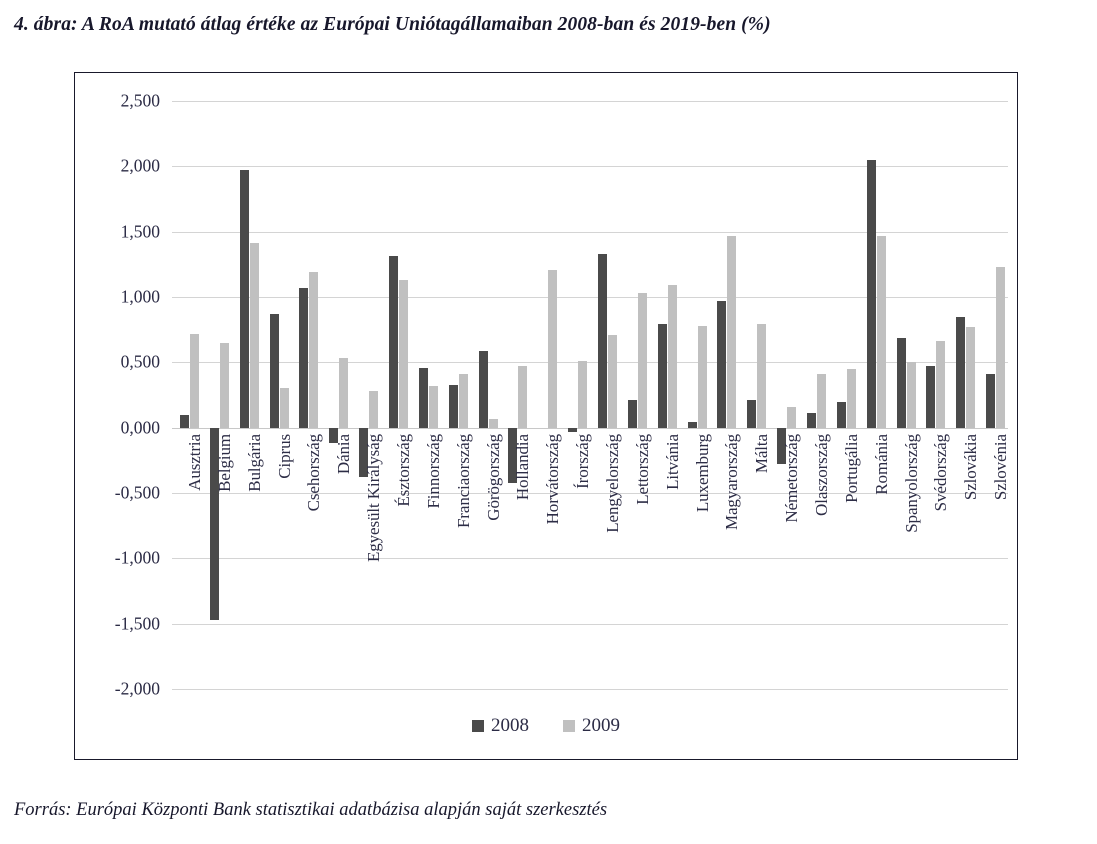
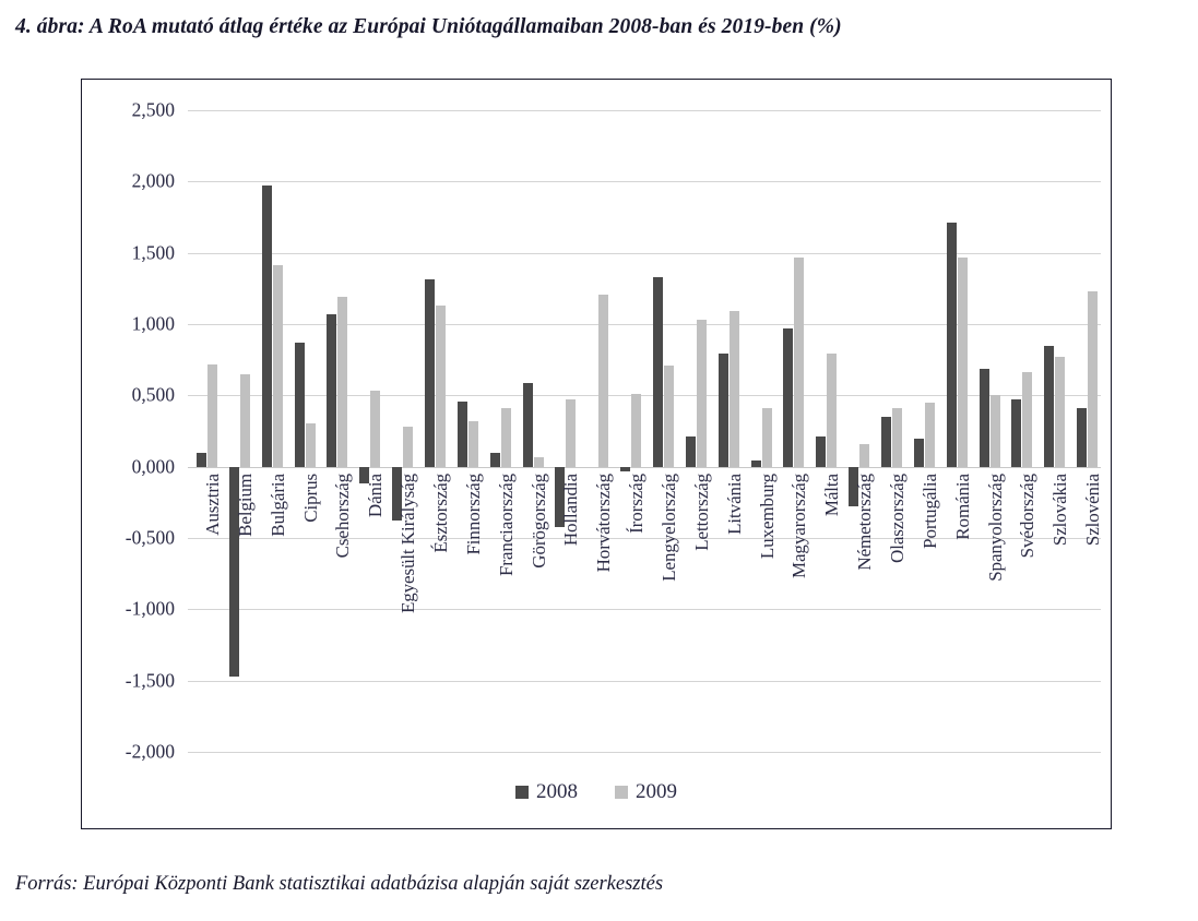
2008/Franciaország: 0,33 -> 0,10
2009/Luxemburg: 0,78 -> 0,41
2008/Olaszország: 0,11 -> 0,35
2008/Románia: 2,05 -> 1,71
